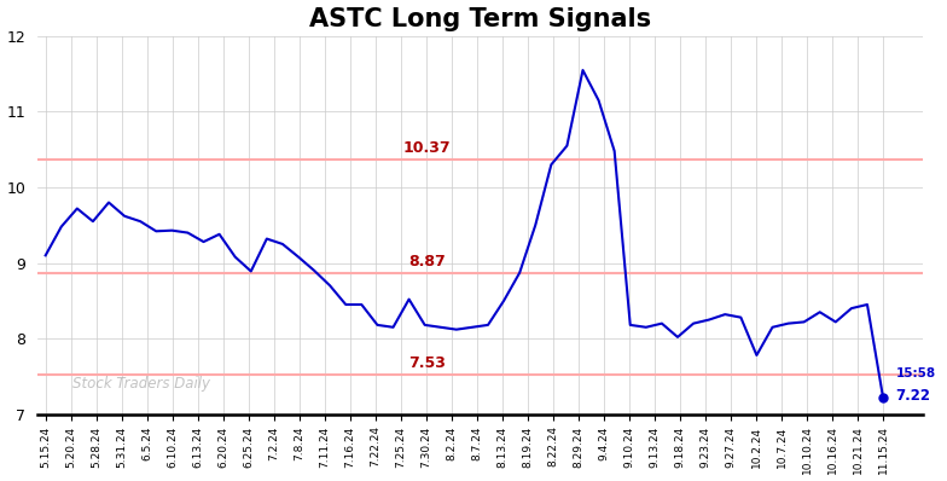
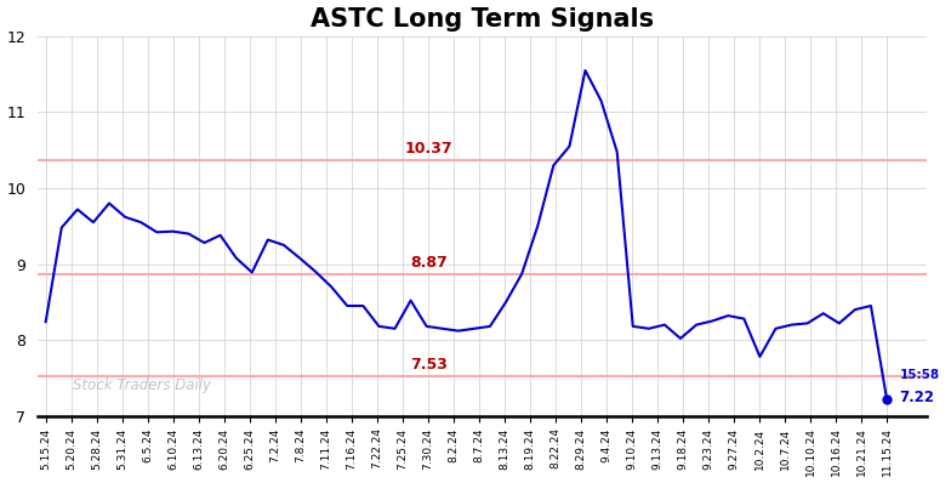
5.15.24: 9.10 -> 8.24
